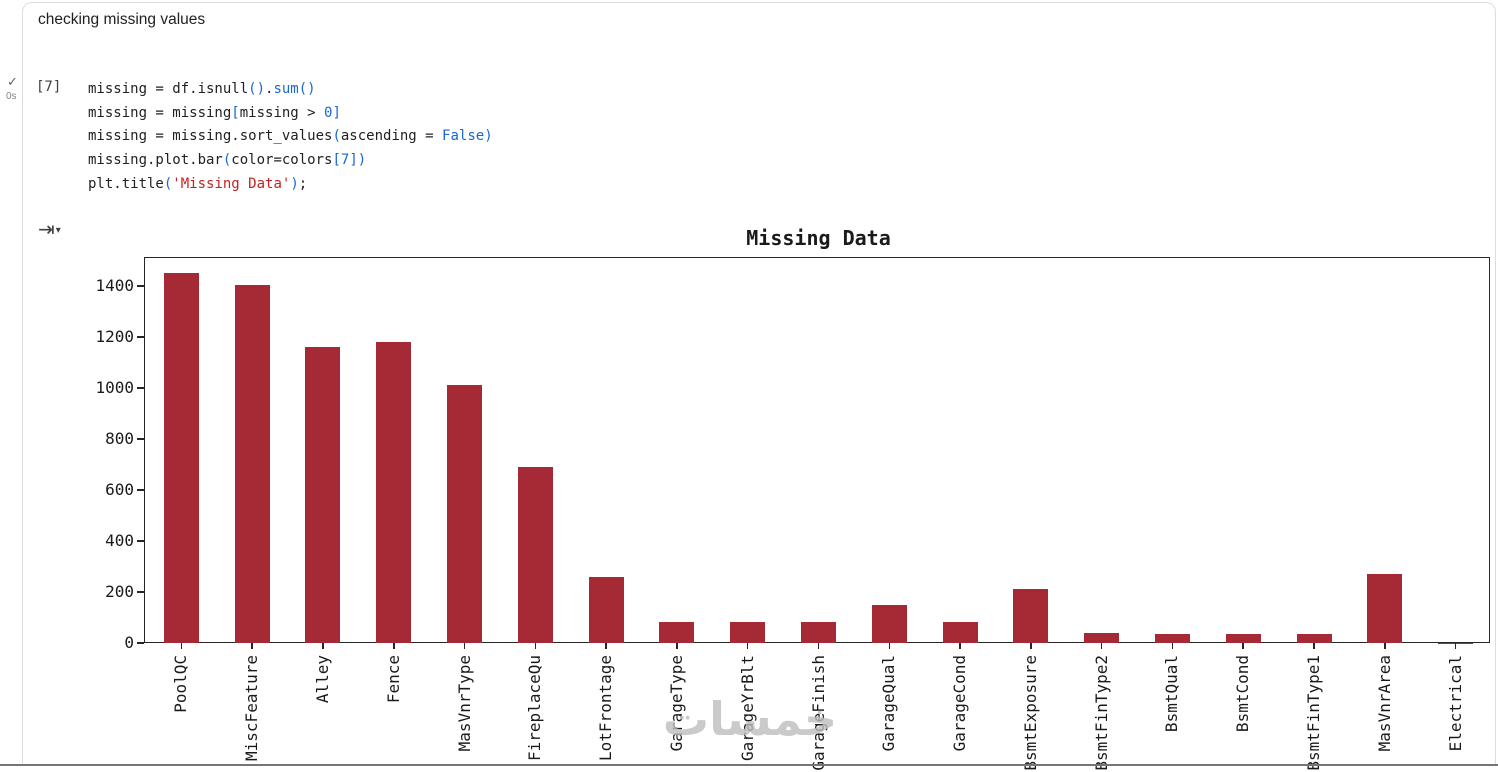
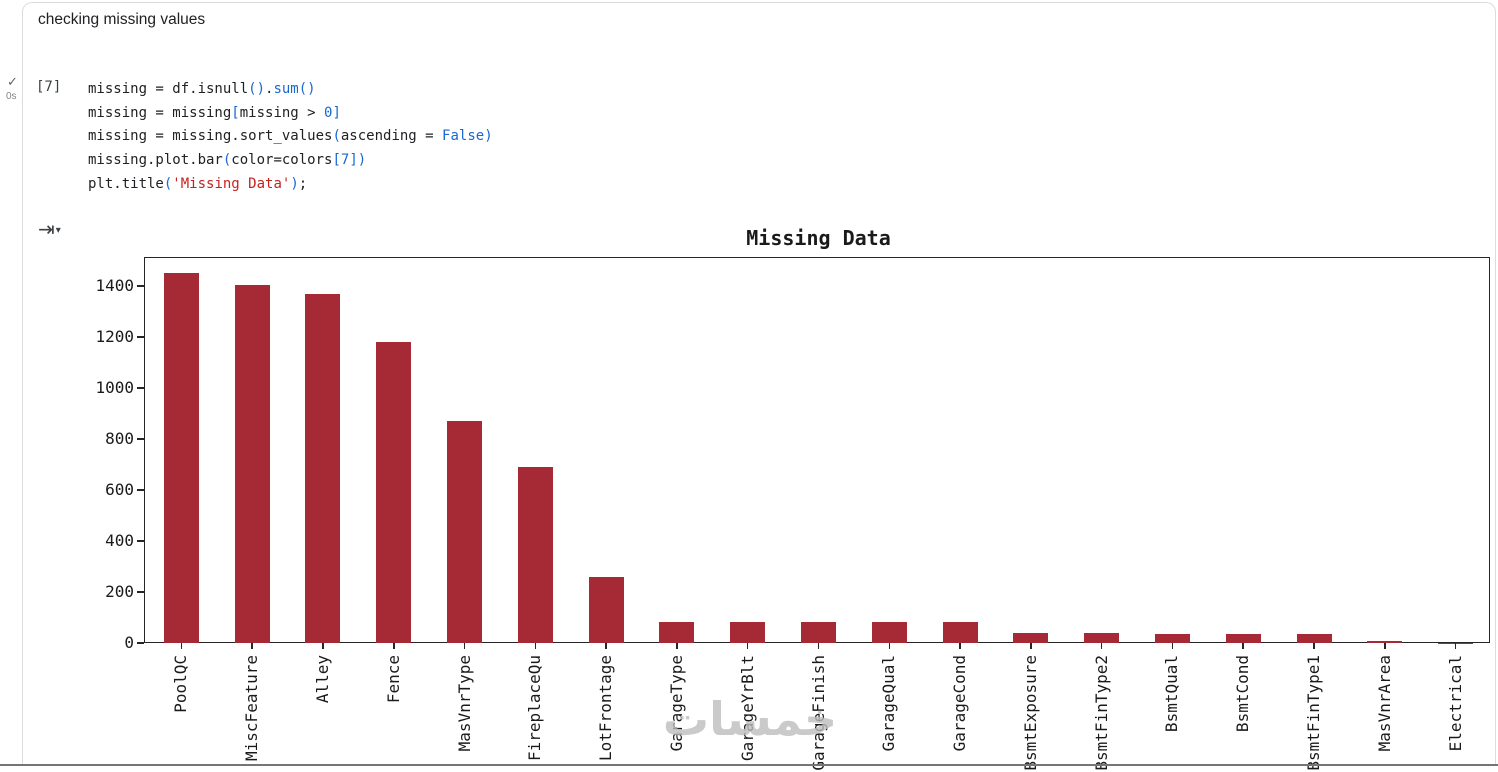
Alley: 1160 -> 1370
MasVnrType: 1010 -> 870
GarageQual: 150 -> 80
BsmtExposure: 210 -> 40
MasVnrArea: 270 -> 10
